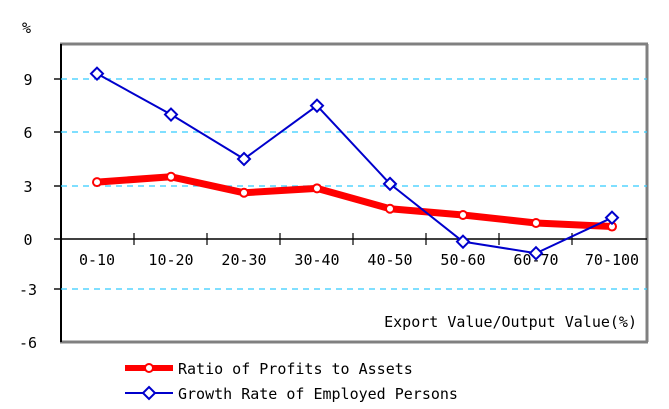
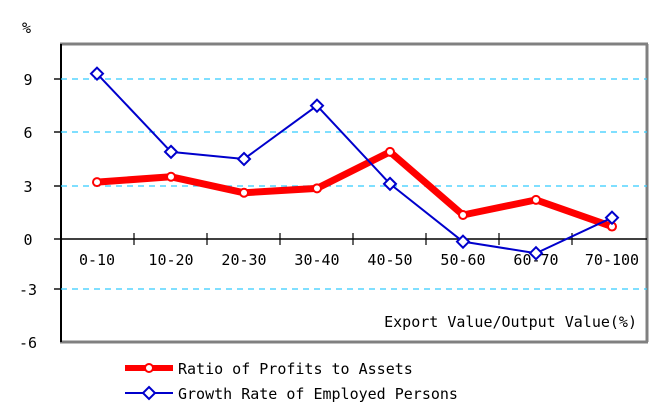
Growth Rate of Employed Persons/10-20: 7.0 -> 4.9
Ratio of Profits to Assets/40-50: 1.7 -> 4.9
Ratio of Profits to Assets/60-70: 0.9 -> 2.2
